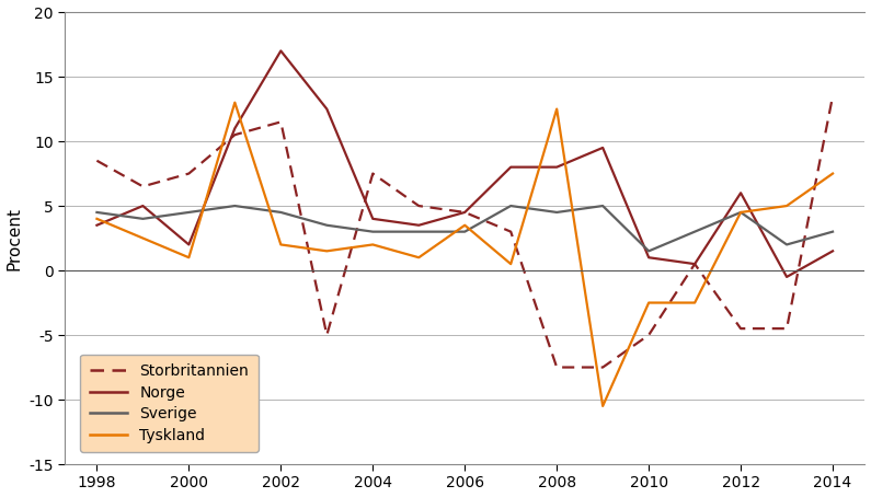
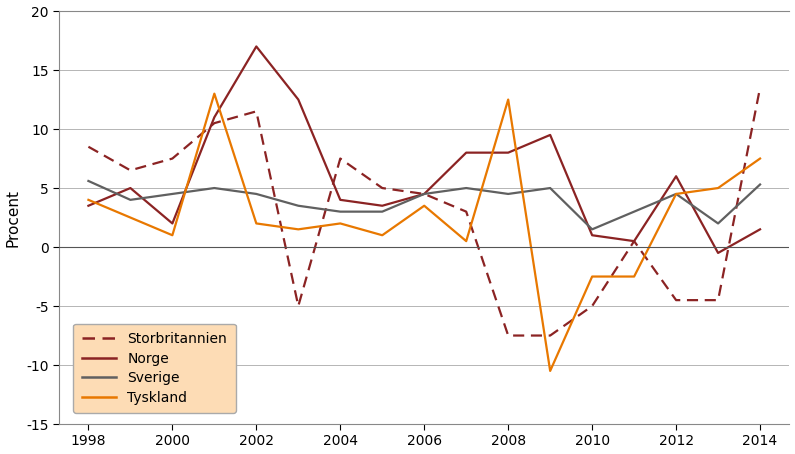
Sverige/1998: 4.5 -> 5.6
Sverige/2006: 3.0 -> 4.5
Sverige/2014: 3.0 -> 5.3
